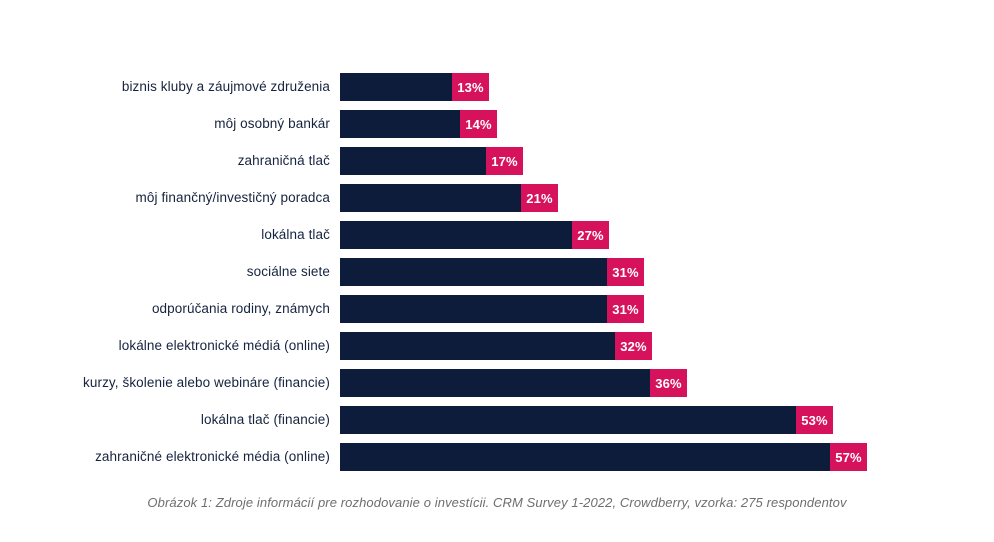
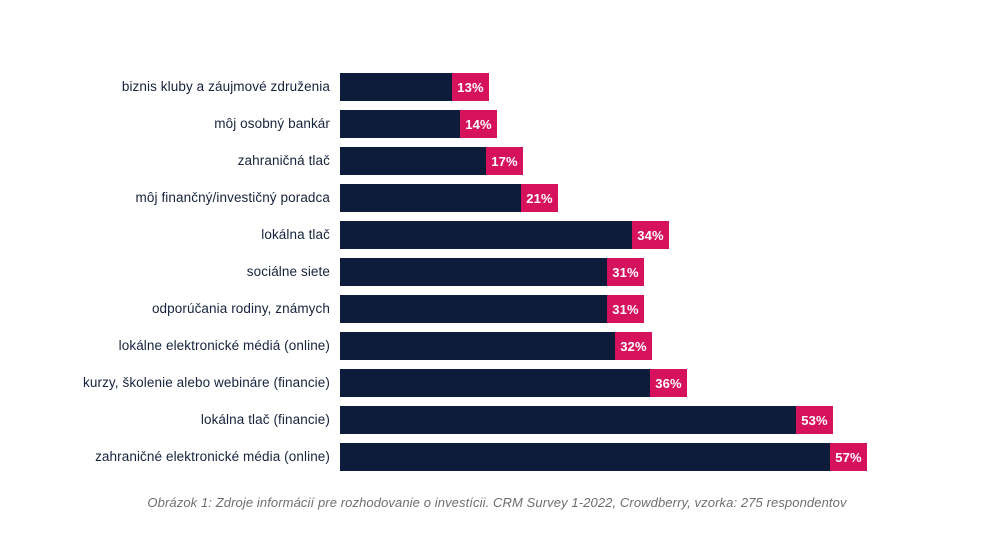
lokálna tlač: 27% -> 34%
